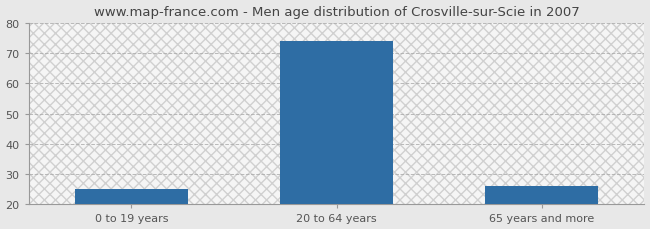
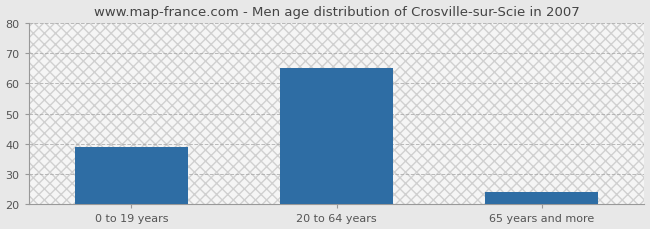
0 to 19 years: 25 -> 39
20 to 64 years: 74 -> 65
65 years and more: 26 -> 24
